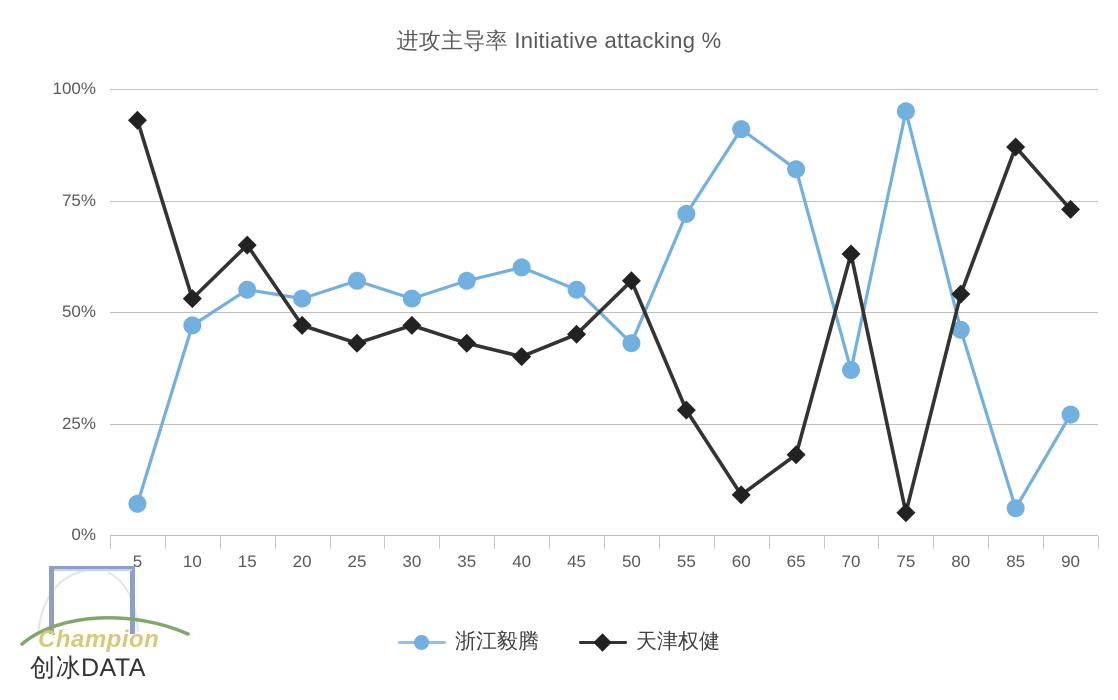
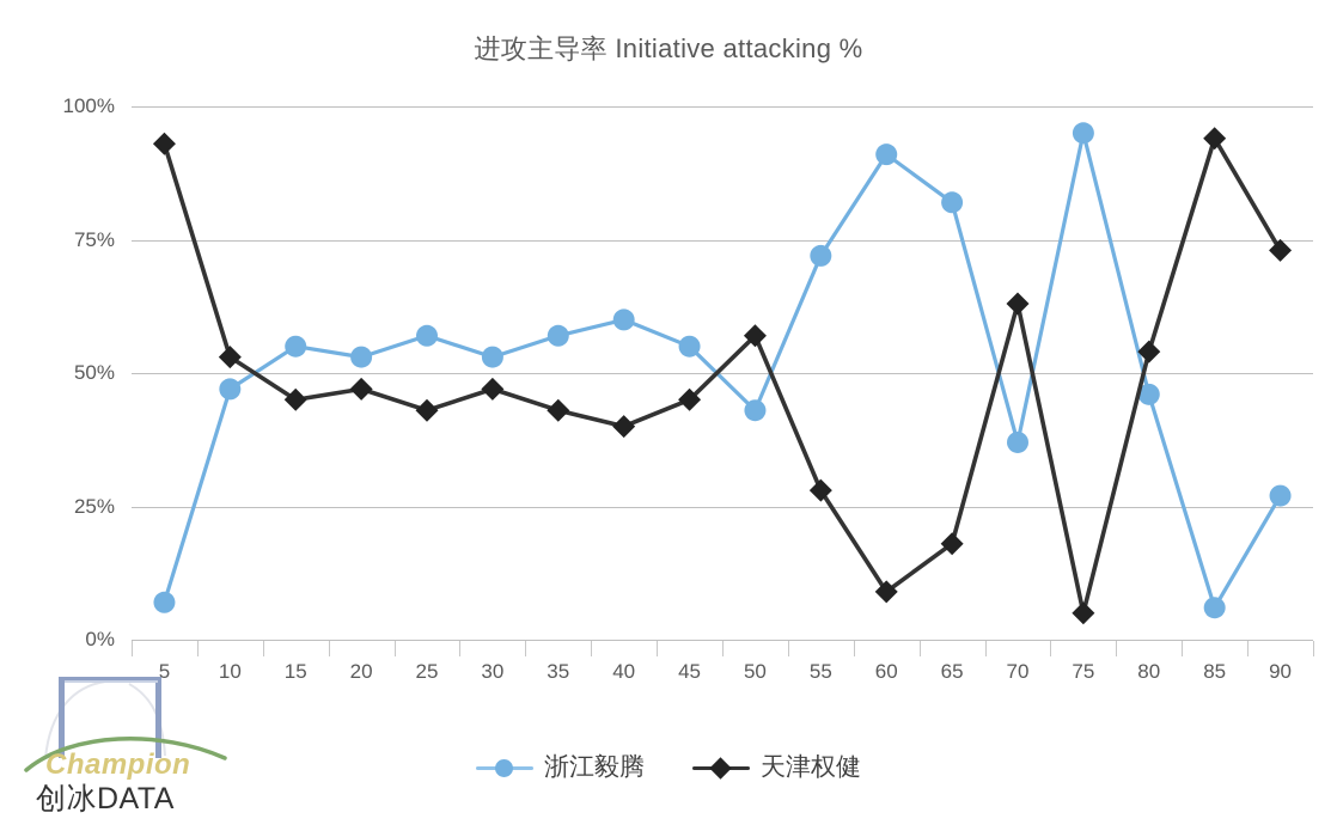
天津权健/15: 65% -> 45%
天津权健/85: 87% -> 94%
